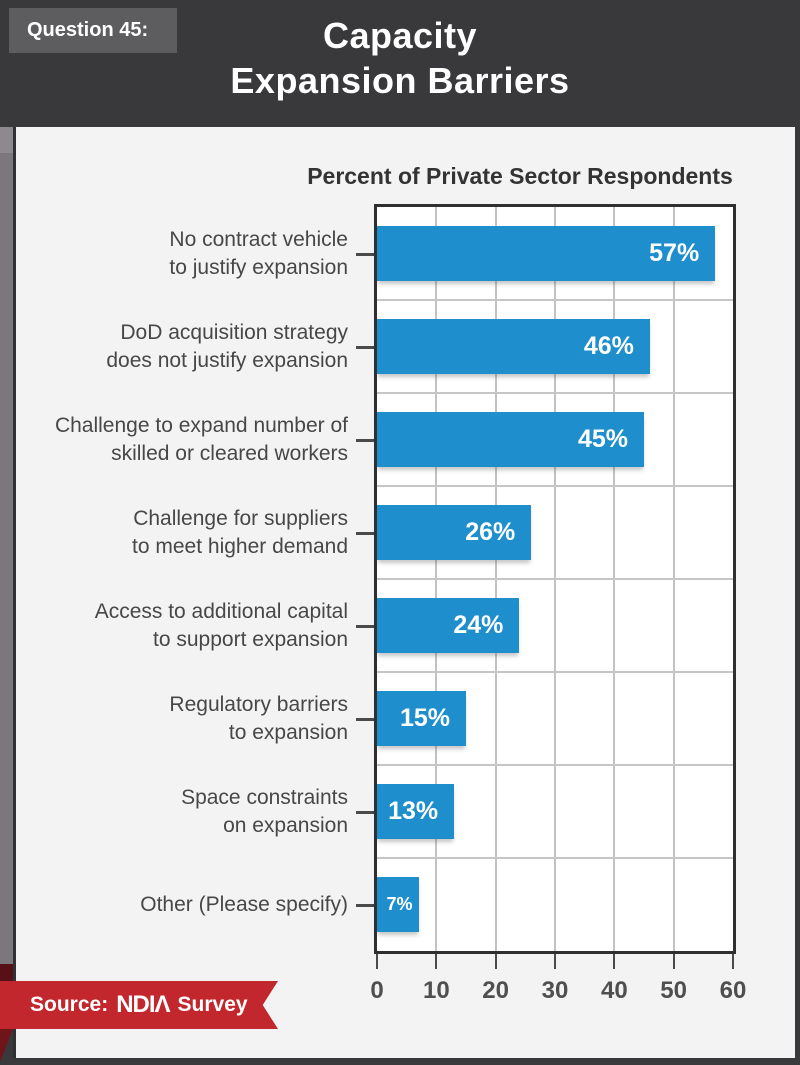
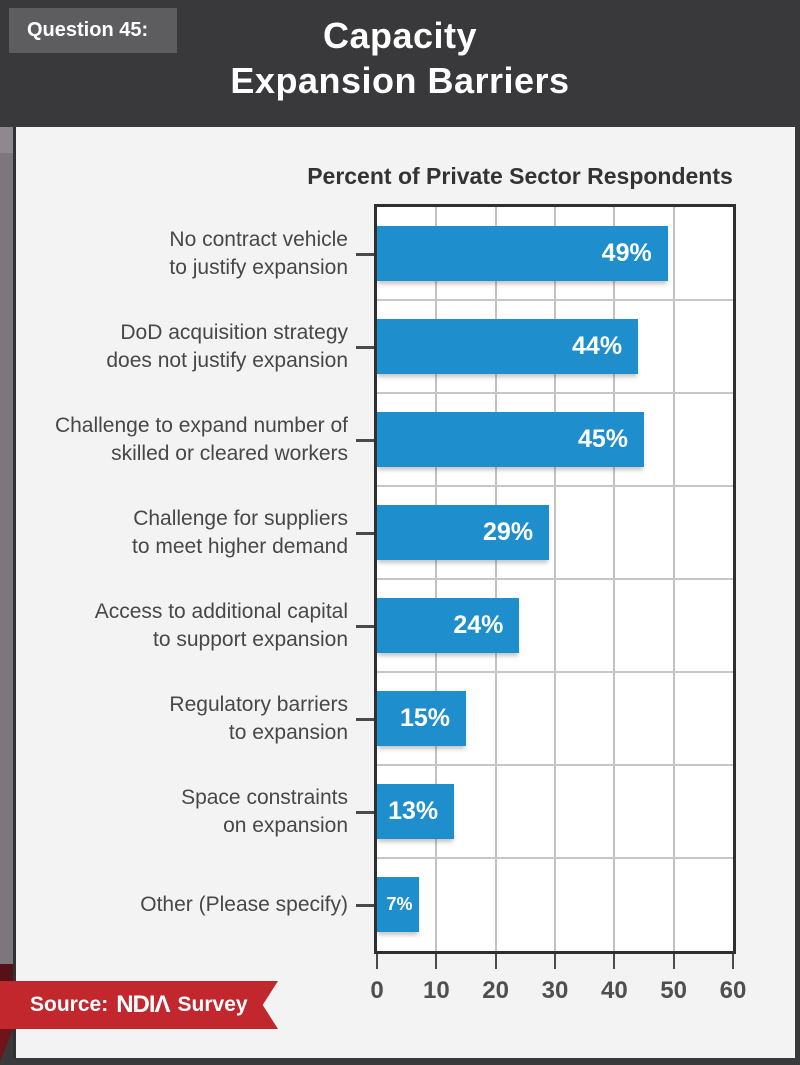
No contract vehicle to justify expansion: 57% -> 49%
DoD acquisition strategy does not justify expansion: 46% -> 44%
Challenge for suppliers to meet higher demand: 26% -> 29%
